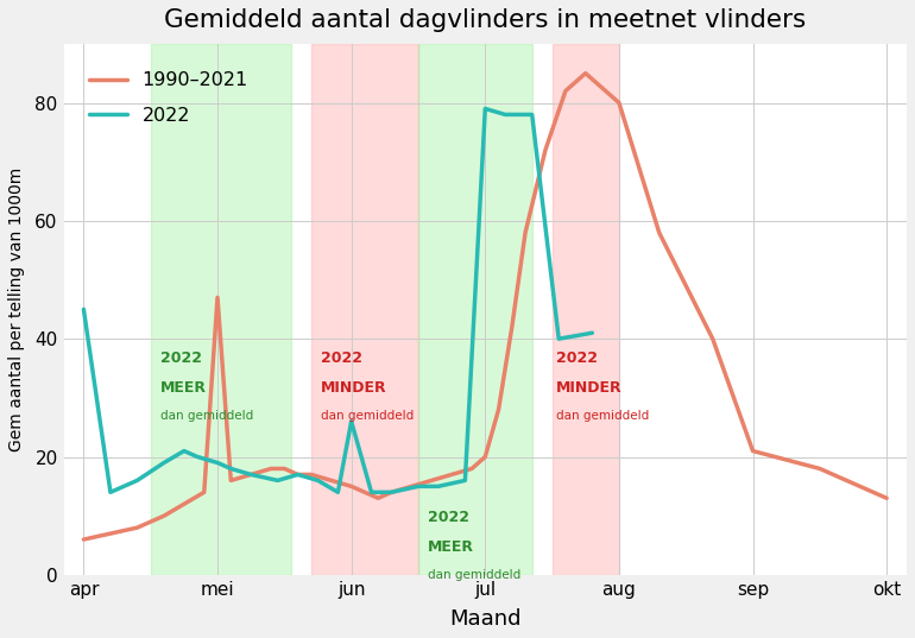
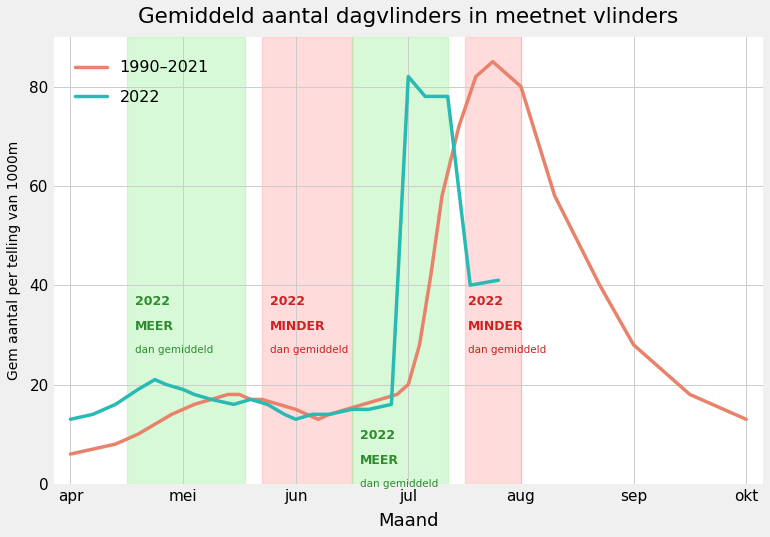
2022/apr: 45 -> 13
1990–2021/mei: 47 -> 15
2022/jun: 26 -> 13
2022/jul: 79 -> 82
1990–2021/sep: 21 -> 28
